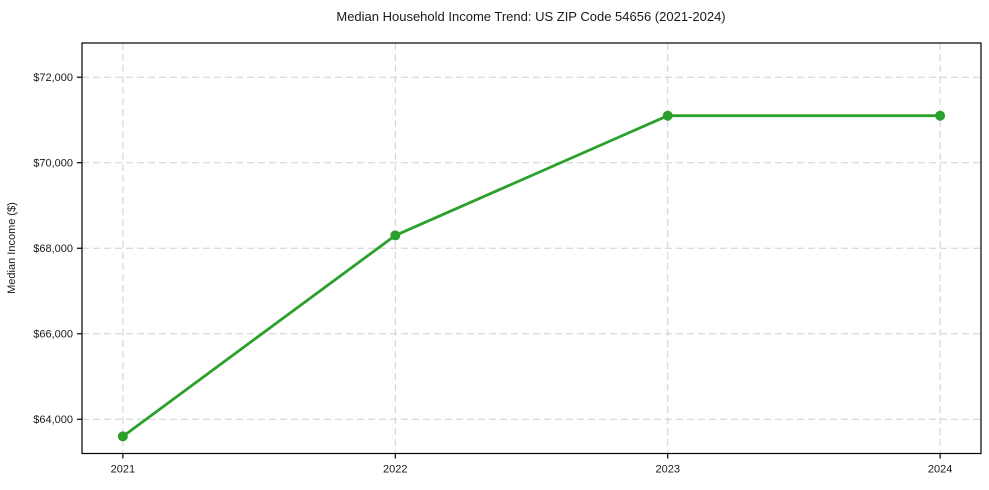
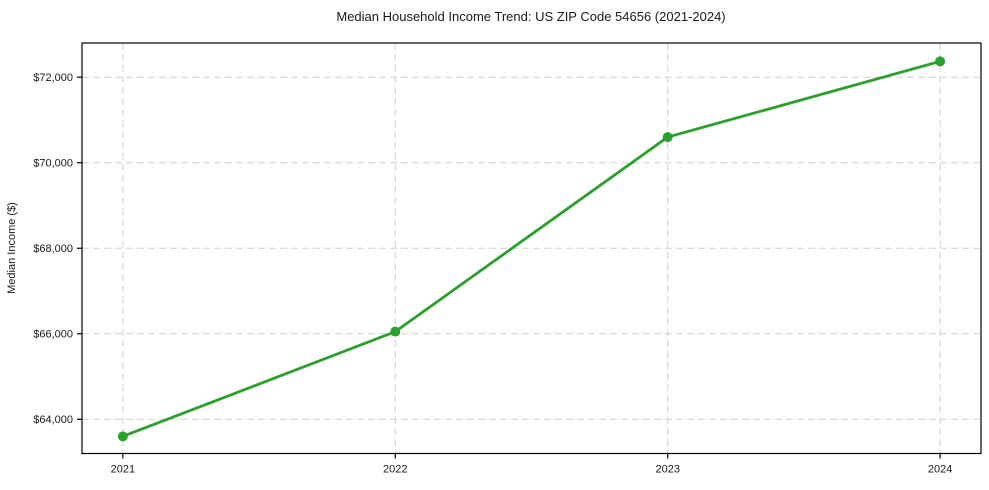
2022: $68300 -> $66000
2023: $71100 -> $70600
2024: $71100 -> $72400
